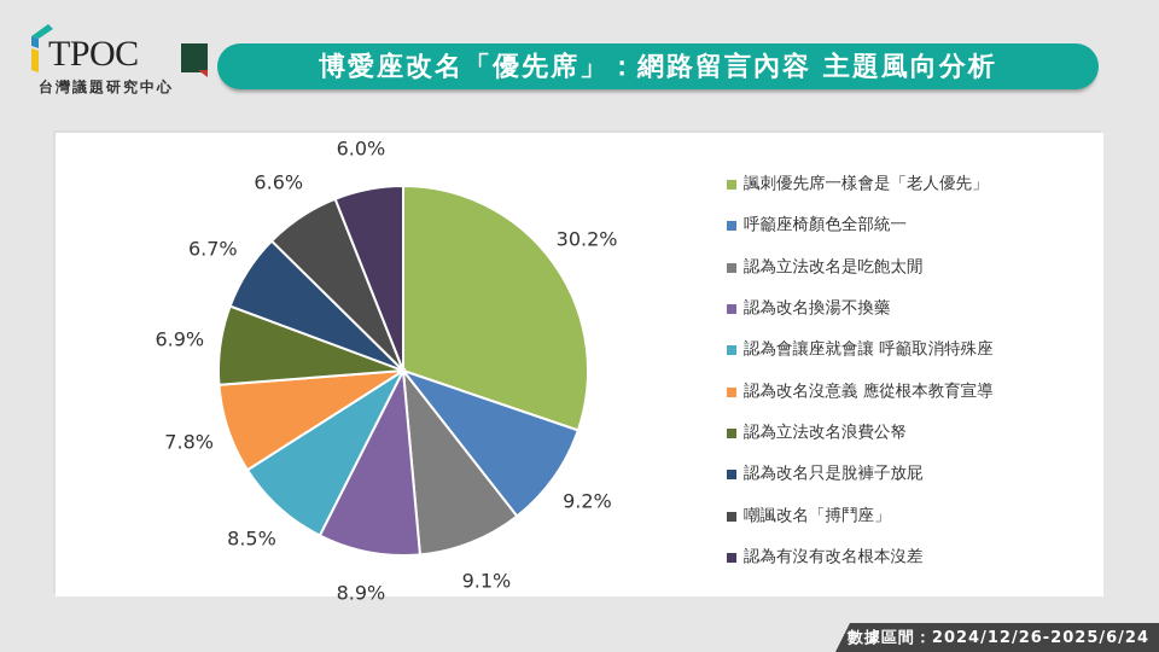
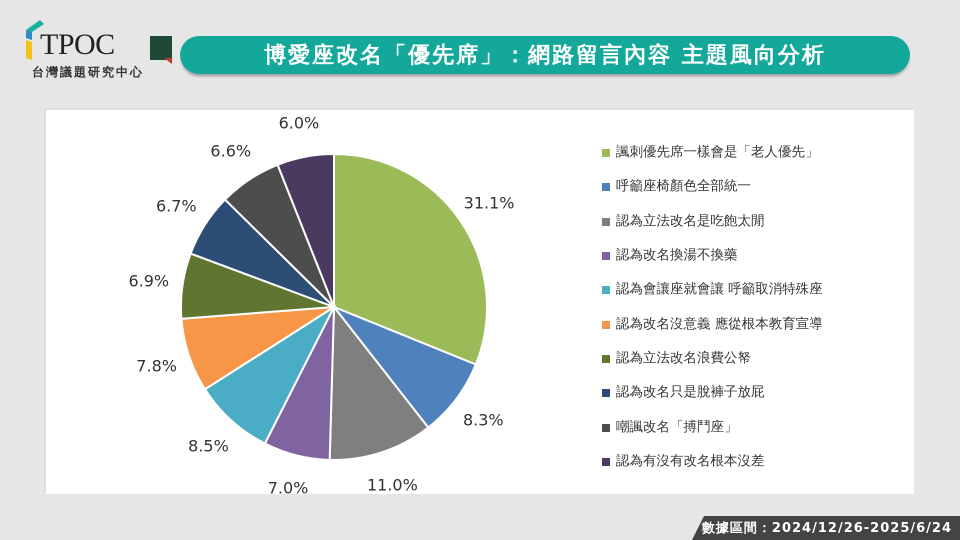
諷刺優先席一樣會是「老人優先」: 30.2% -> 31.1%
呼籲座椅顏色全部統一: 9.2% -> 8.3%
認為立法改名是吃飽太閒: 9.1% -> 11.0%
認為改名換湯不換藥: 8.9% -> 7.0%
